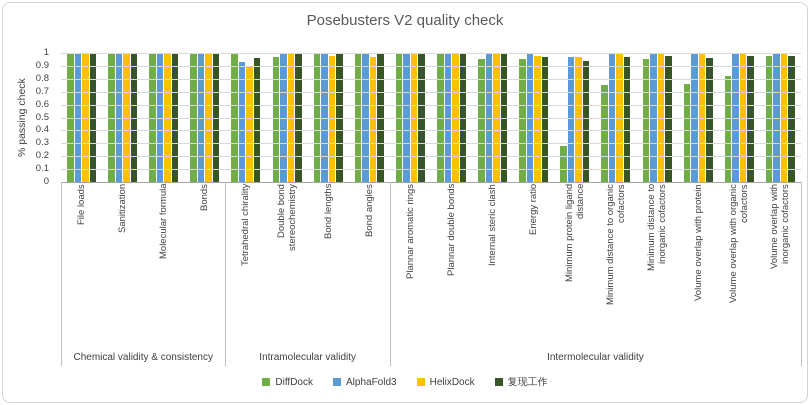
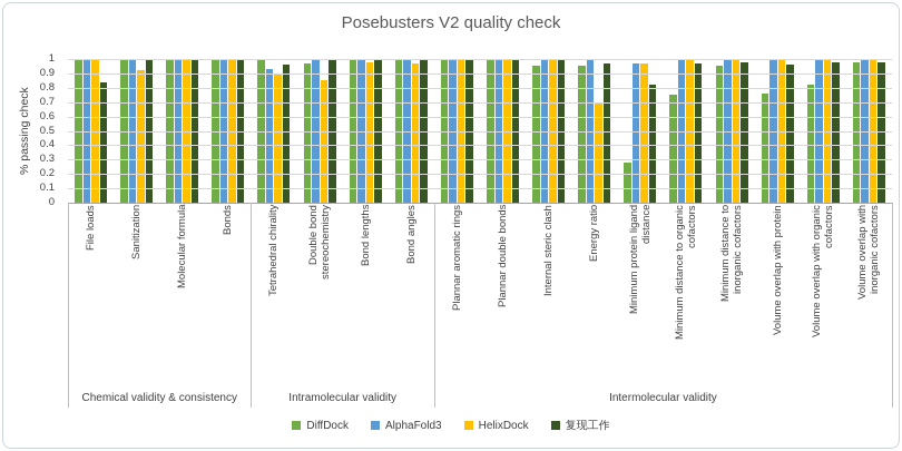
复现工作/File loads: 1.00 -> 0.84
HelixDock/Sanitization: 1.00 -> 0.92
HelixDock/Double bond stereochemistry: 0.99 -> 0.85
HelixDock/Energy ratio: 0.98 -> 0.70
复现工作/Minimum protein ligand distance: 0.94 -> 0.82
